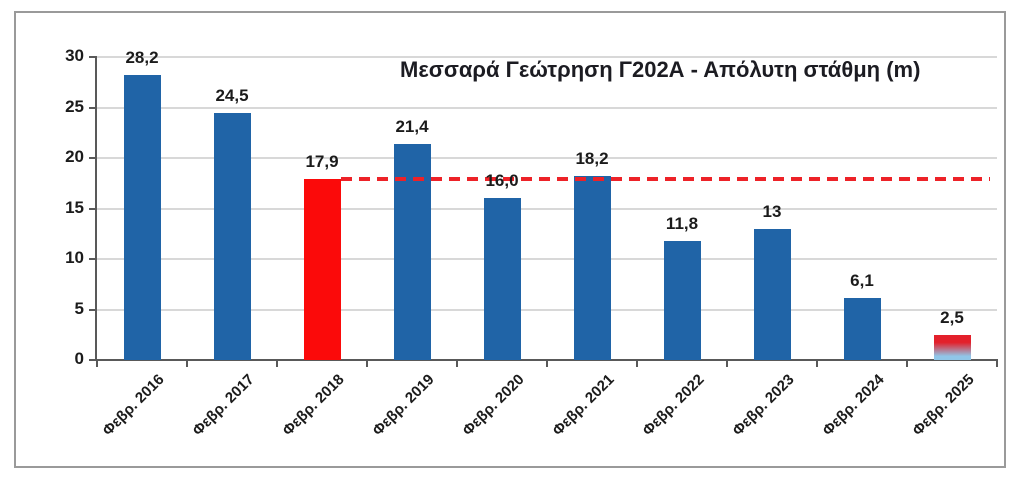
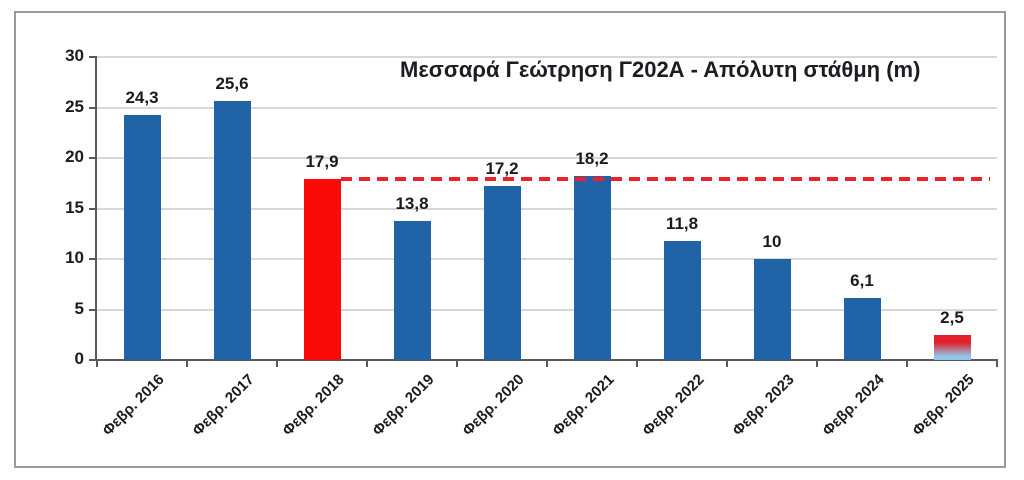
Φεβρ. 2016: 28,2 -> 24,3
Φεβρ. 2017: 24,5 -> 25,6
Φεβρ. 2019: 21,4 -> 13,8
Φεβρ. 2020: 16,0 -> 17,2
Φεβρ. 2023: 13 -> 10
